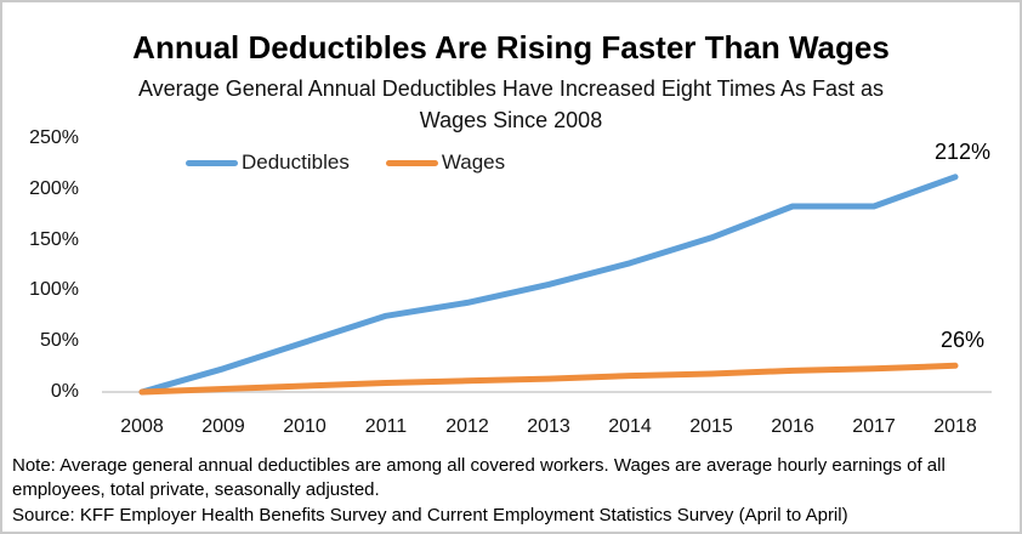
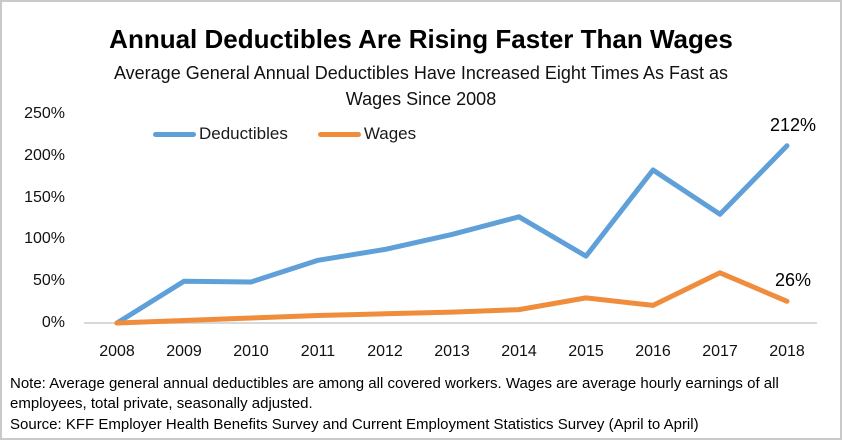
Deductibles/2009: 20% -> 50%
Deductibles/2015: 150% -> 80%
Wages/2015: 20% -> 30%
Deductibles/2017: 180% -> 130%
Wages/2017: 20% -> 60%
